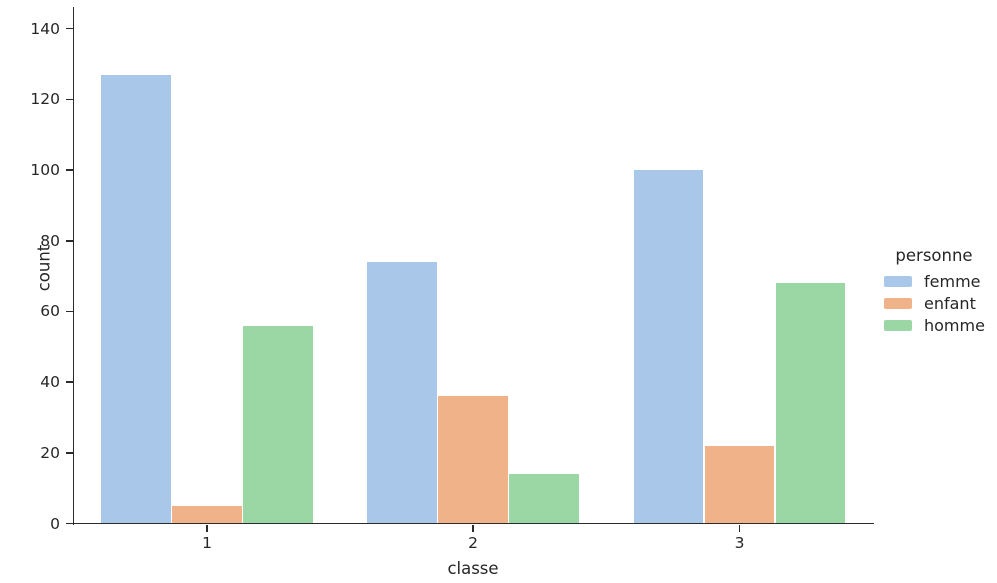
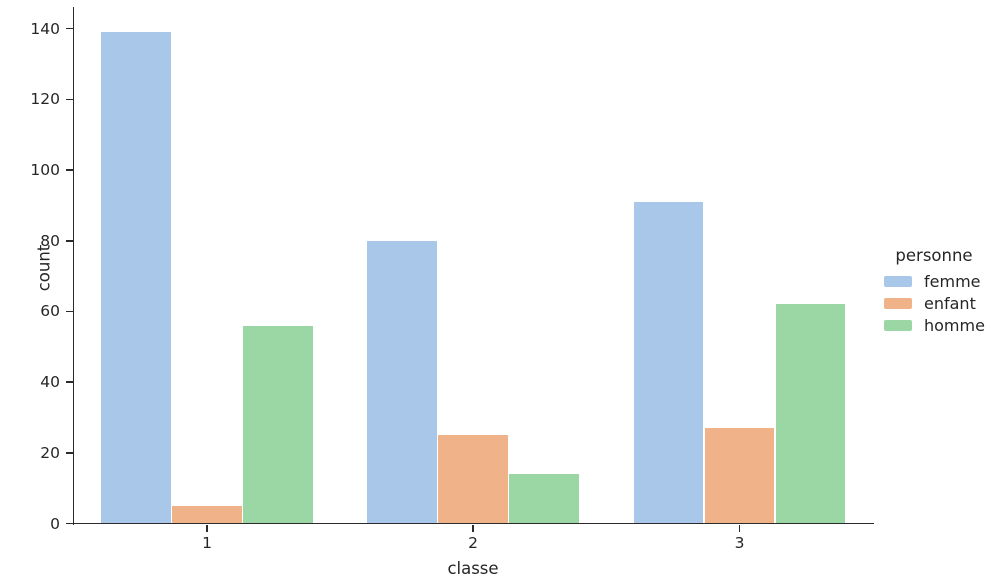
femme/1: 127 -> 139
femme/2: 74 -> 80
enfant/2: 36 -> 25
femme/3: 100 -> 91
enfant/3: 22 -> 27
homme/3: 68 -> 62
